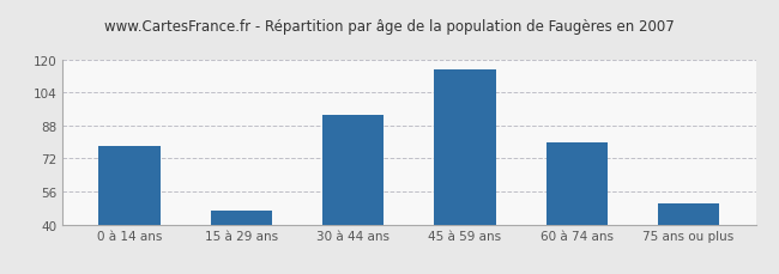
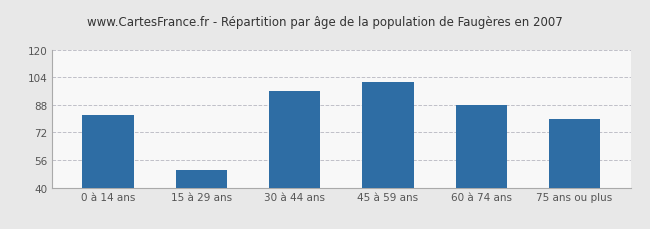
0 à 14 ans: 78 -> 82
15 à 29 ans: 47 -> 50
30 à 44 ans: 93 -> 96
45 à 59 ans: 115 -> 101
60 à 74 ans: 80 -> 88
75 ans ou plus: 50 -> 80
